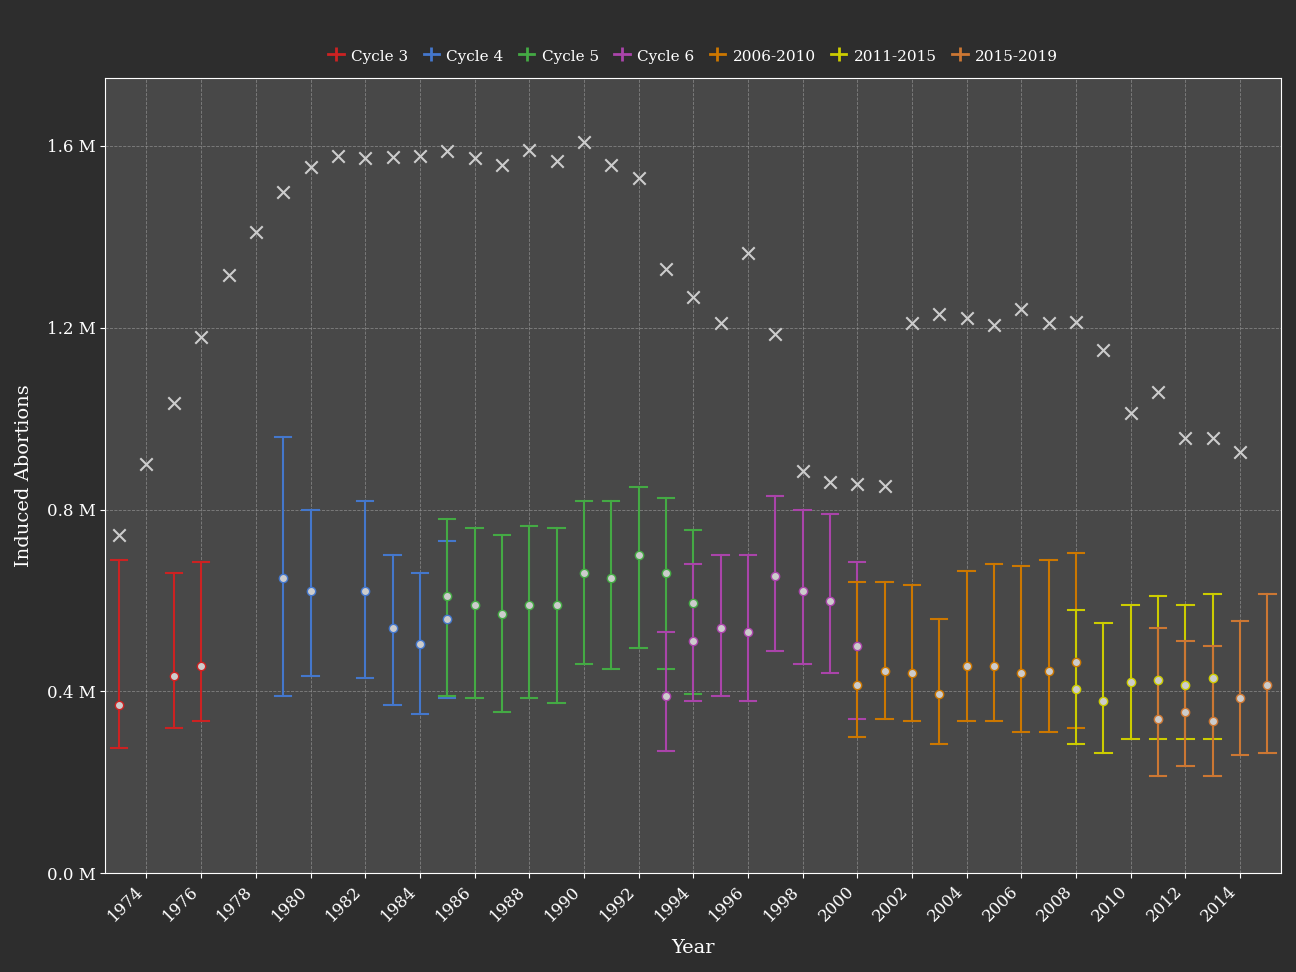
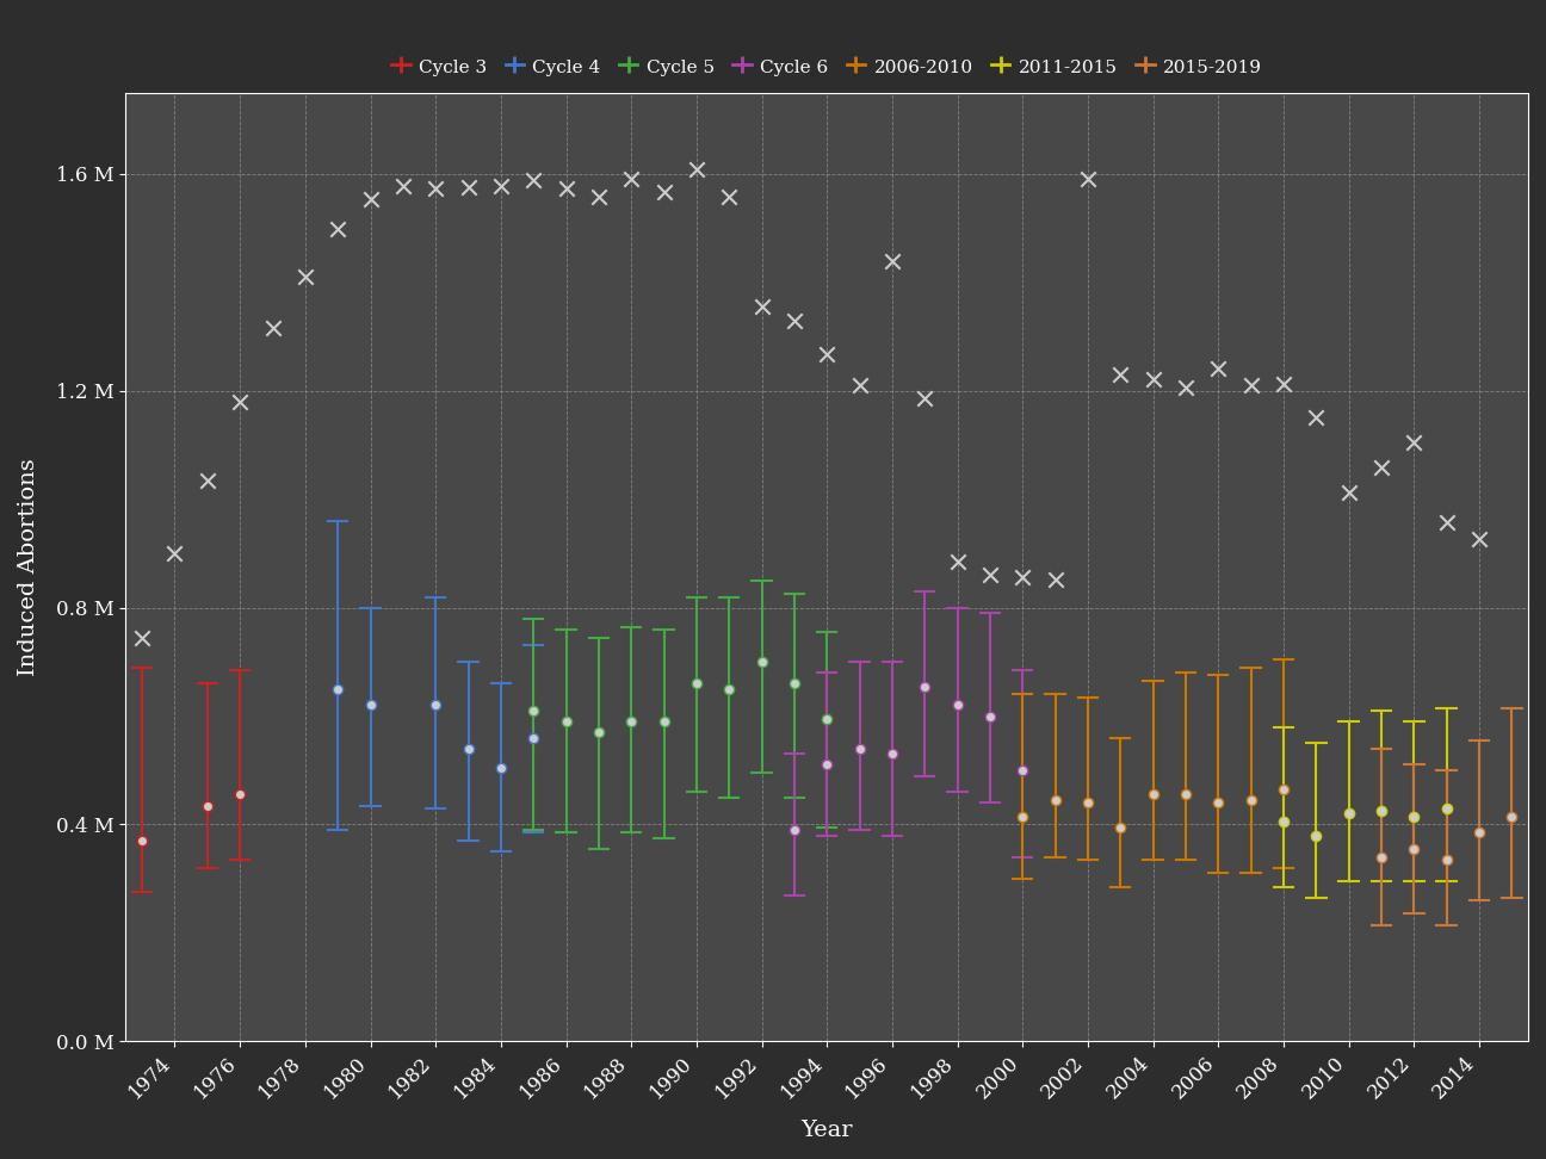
1992: 1.529 M -> 1.355 M
1996: 1.365 M -> 1.440 M
2002: 1.210 M -> 1.590 M
2012: 0.958 M -> 1.105 M
